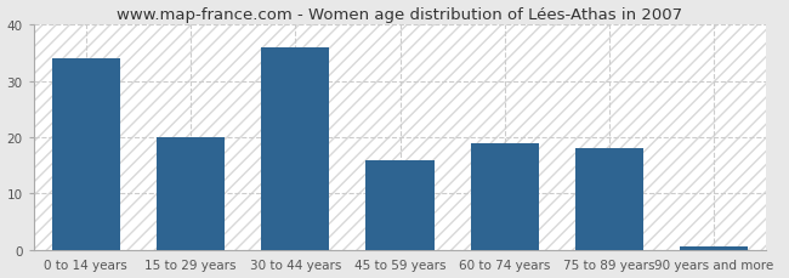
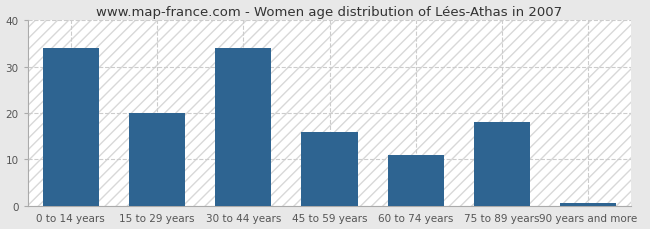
30 to 44 years: 36.0 -> 34.0
60 to 74 years: 19.0 -> 11.0
